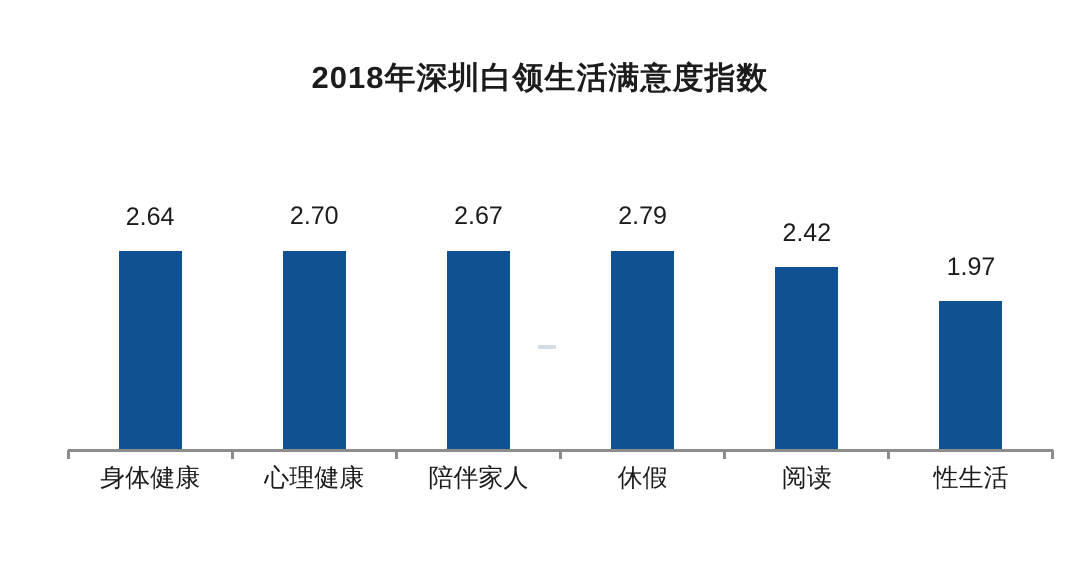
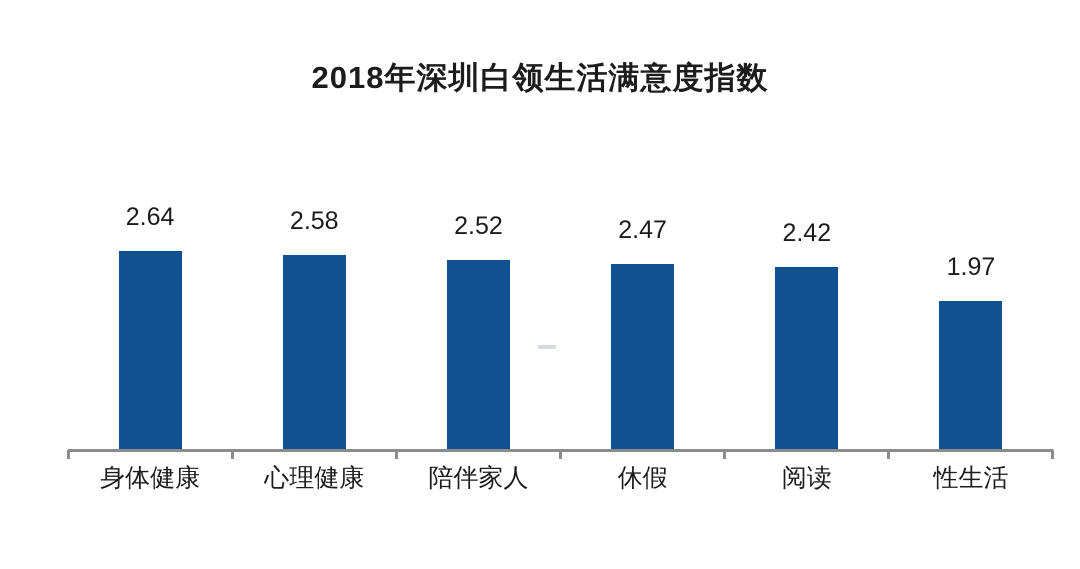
心理健康: 2.70 -> 2.58
陪伴家人: 2.67 -> 2.52
休假: 2.79 -> 2.47
